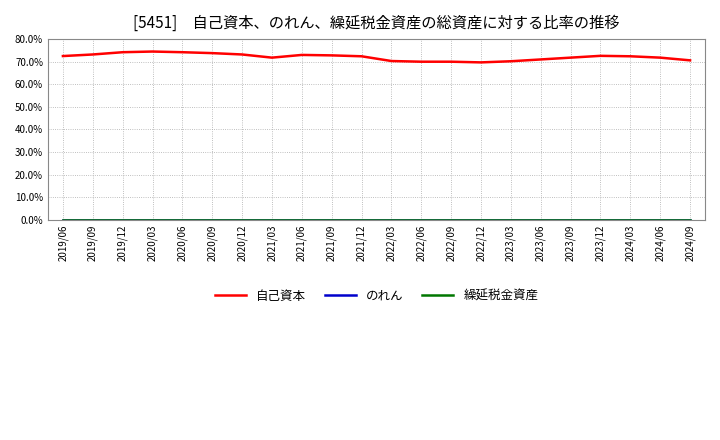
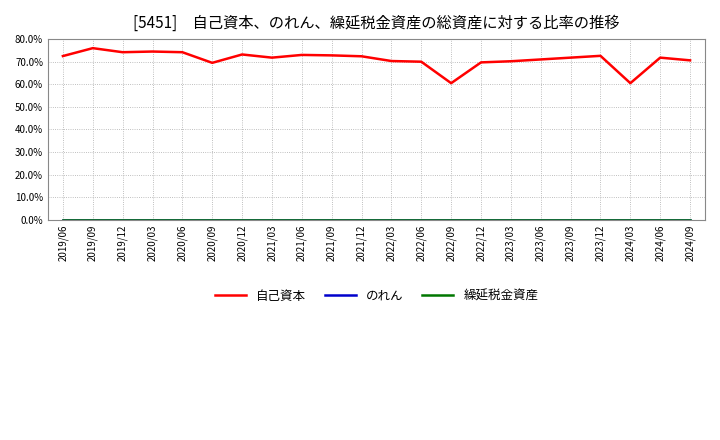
自己資本/2019/09: 73.2% -> 76.0%
自己資本/2020/09: 73.8% -> 69.5%
自己資本/2022/09: 70.0% -> 60.5%
自己資本/2024/03: 72.4% -> 60.5%
